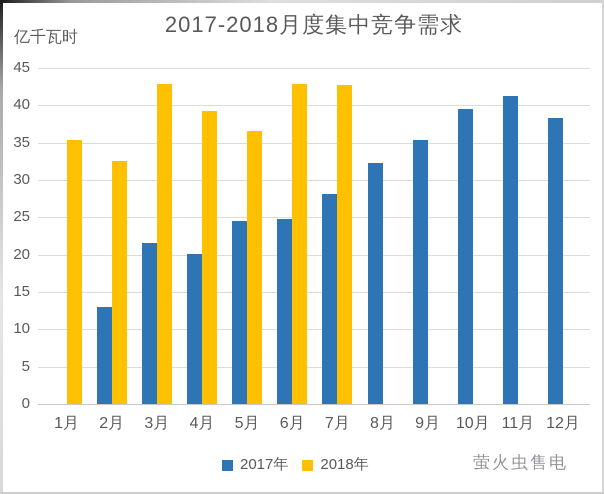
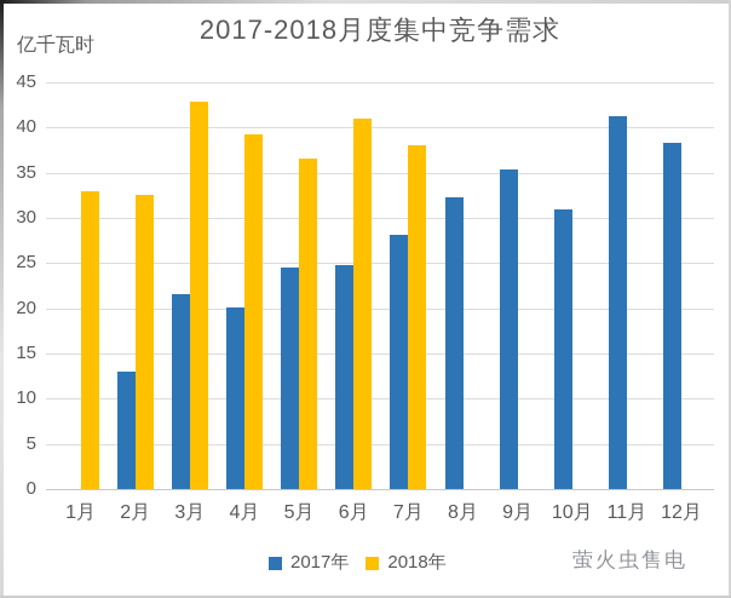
2018年/1月: 35 -> 33
2018年/6月: 43 -> 41
2018年/7月: 43 -> 38
2017年/10月: 40 -> 31
